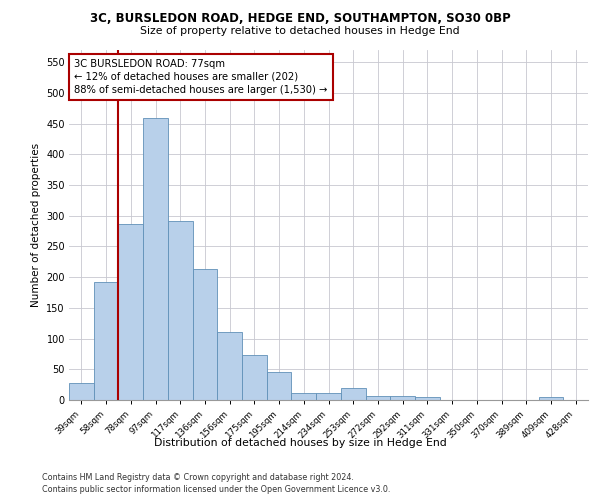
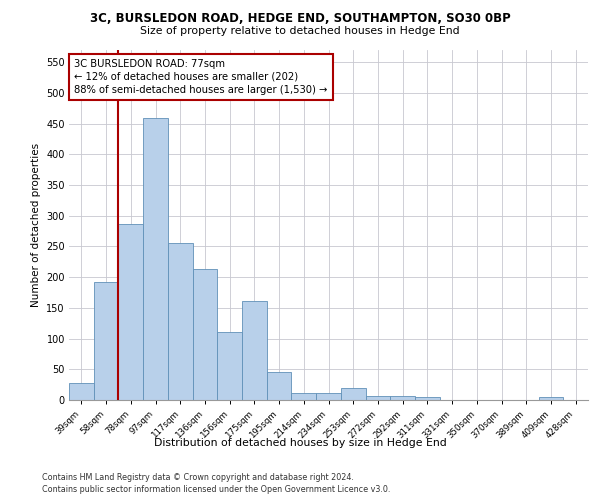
117sqm: 291 -> 256
175sqm: 73 -> 162
